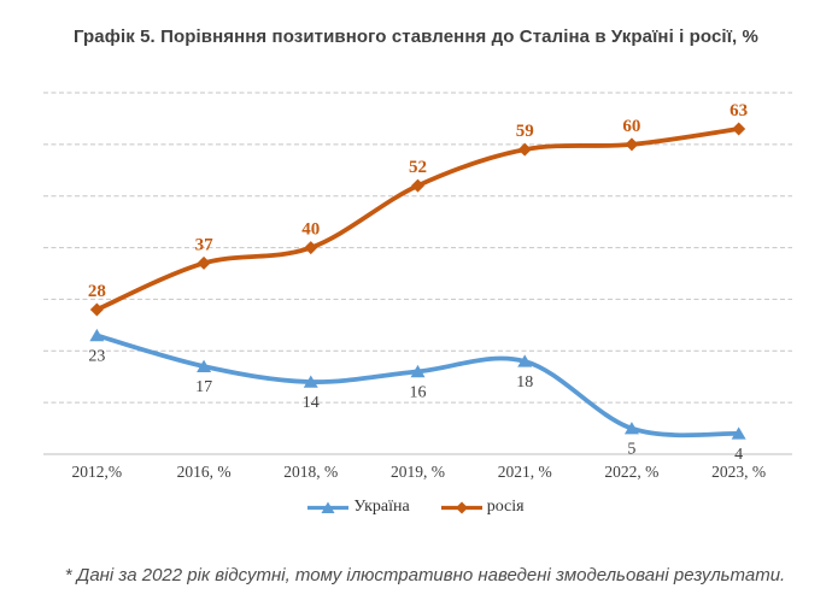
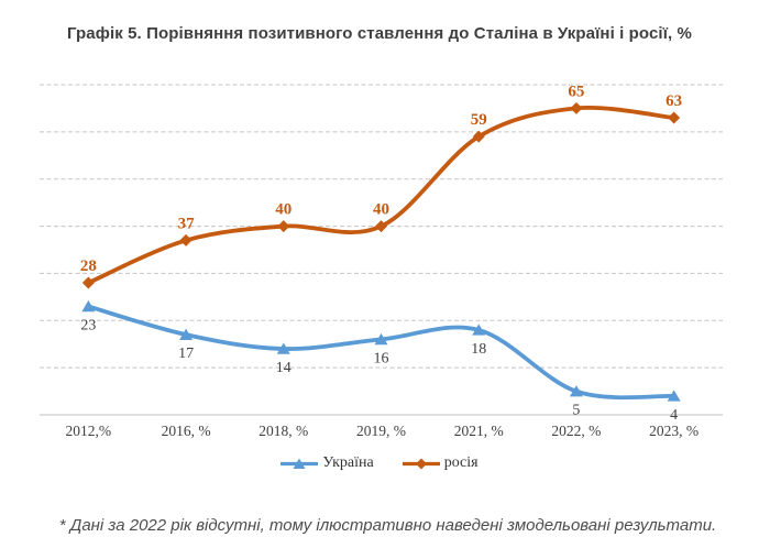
росія/2019, %: 52 -> 40
росія/2022, %: 60 -> 65
